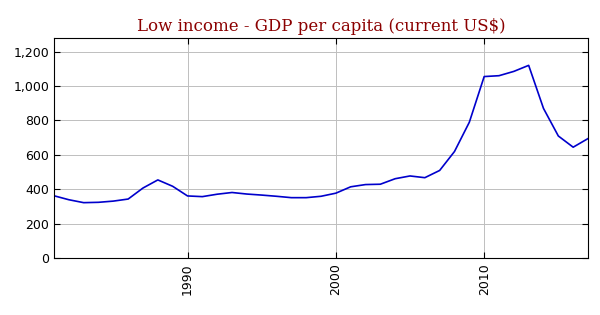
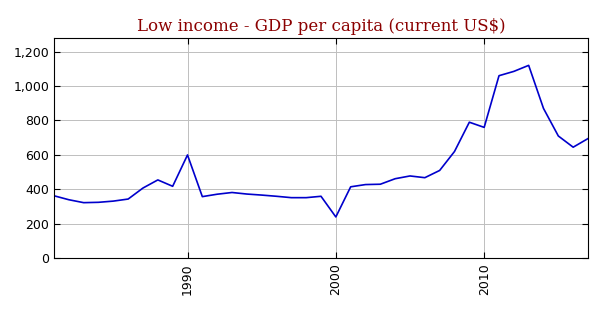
1990: 360 -> 600
2000: 380 -> 240
2010: 1,060 -> 760
